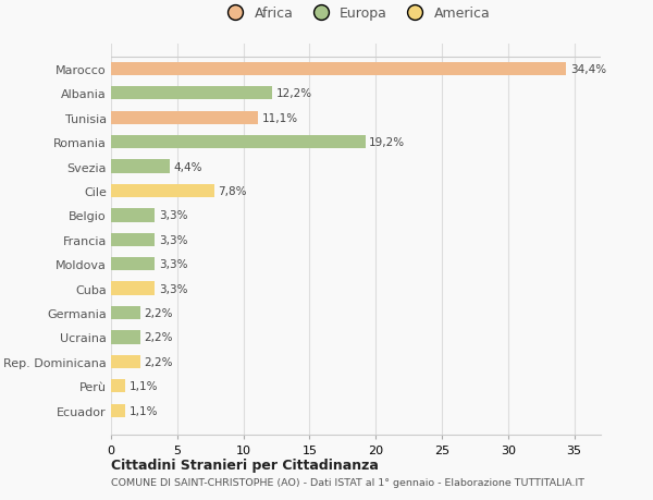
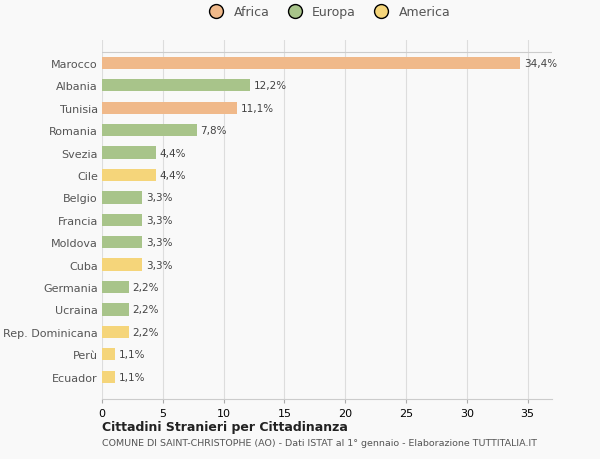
Romania: 19,2% -> 7,8%
Cile: 7,8% -> 4,4%
